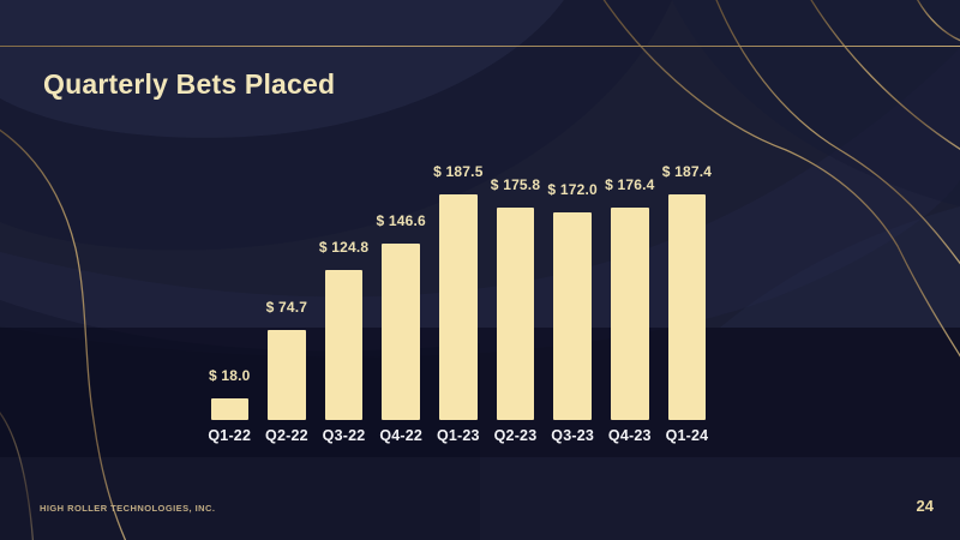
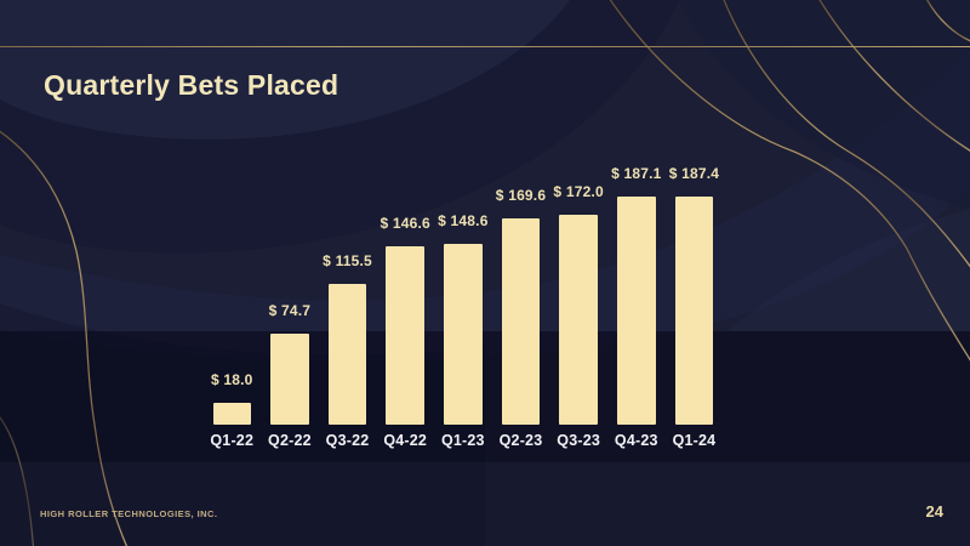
Q3-22: 124.8 -> 115.5
Q1-23: 187.5 -> 148.6
Q2-23: 175.8 -> 169.6
Q4-23: 176.4 -> 187.1
